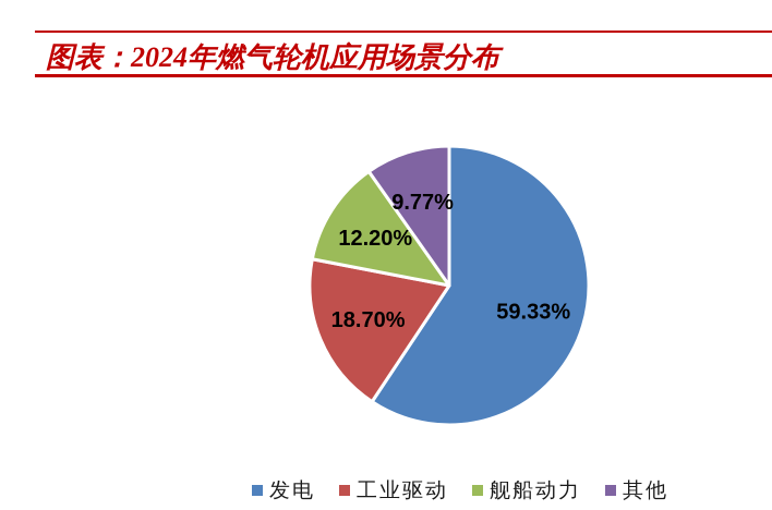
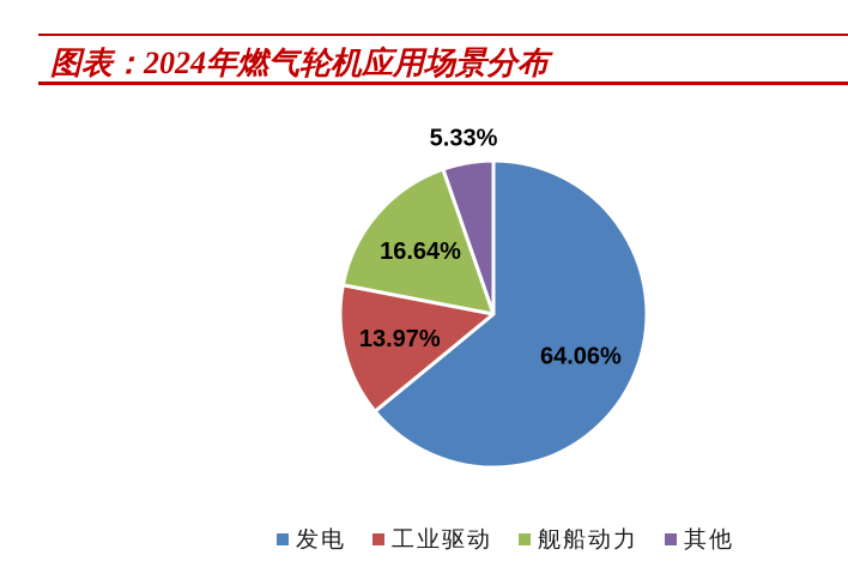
发电: 59.33% -> 64.06%
工业驱动: 18.70% -> 13.97%
舰船动力: 12.20% -> 16.64%
其他: 9.77% -> 5.33%
